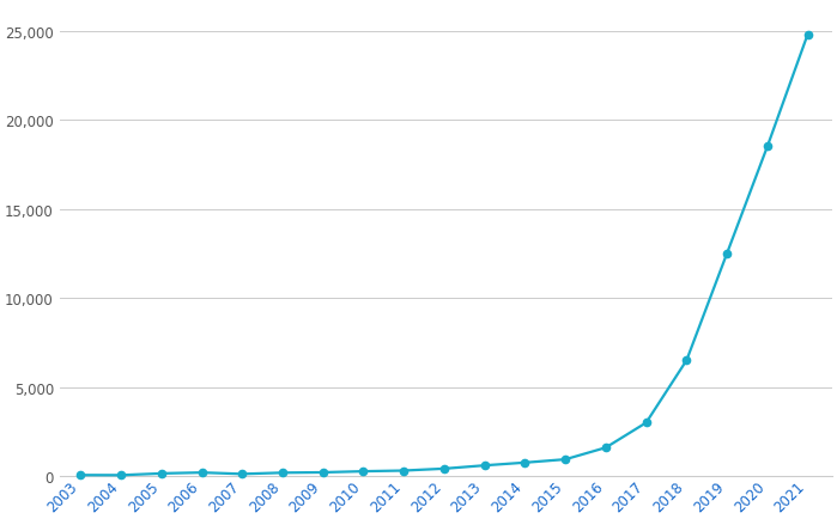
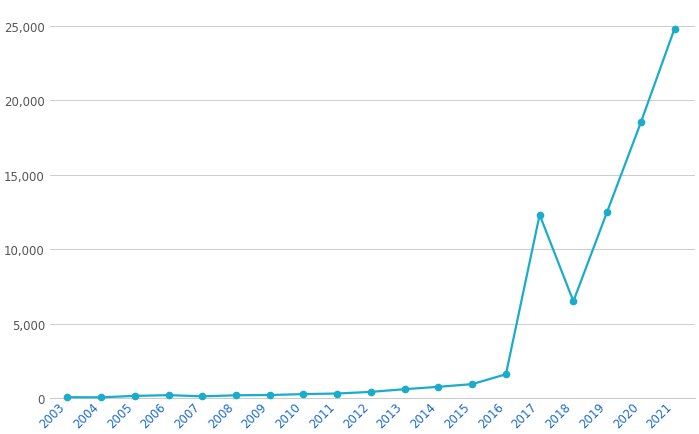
2017: 3,000 -> 12,300
